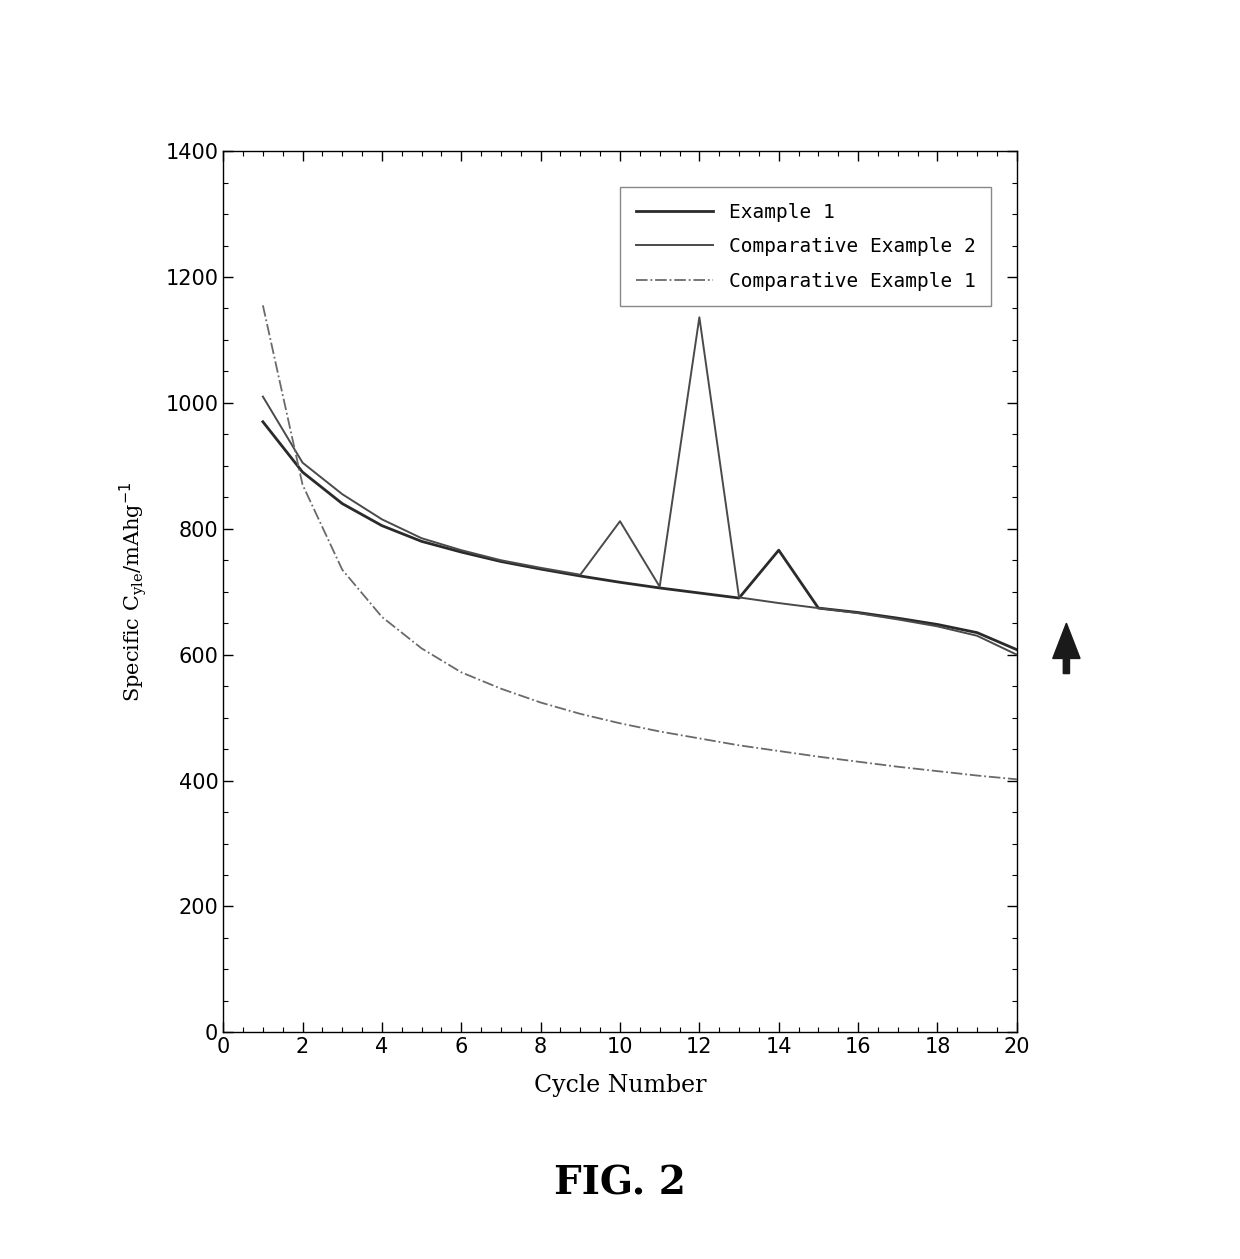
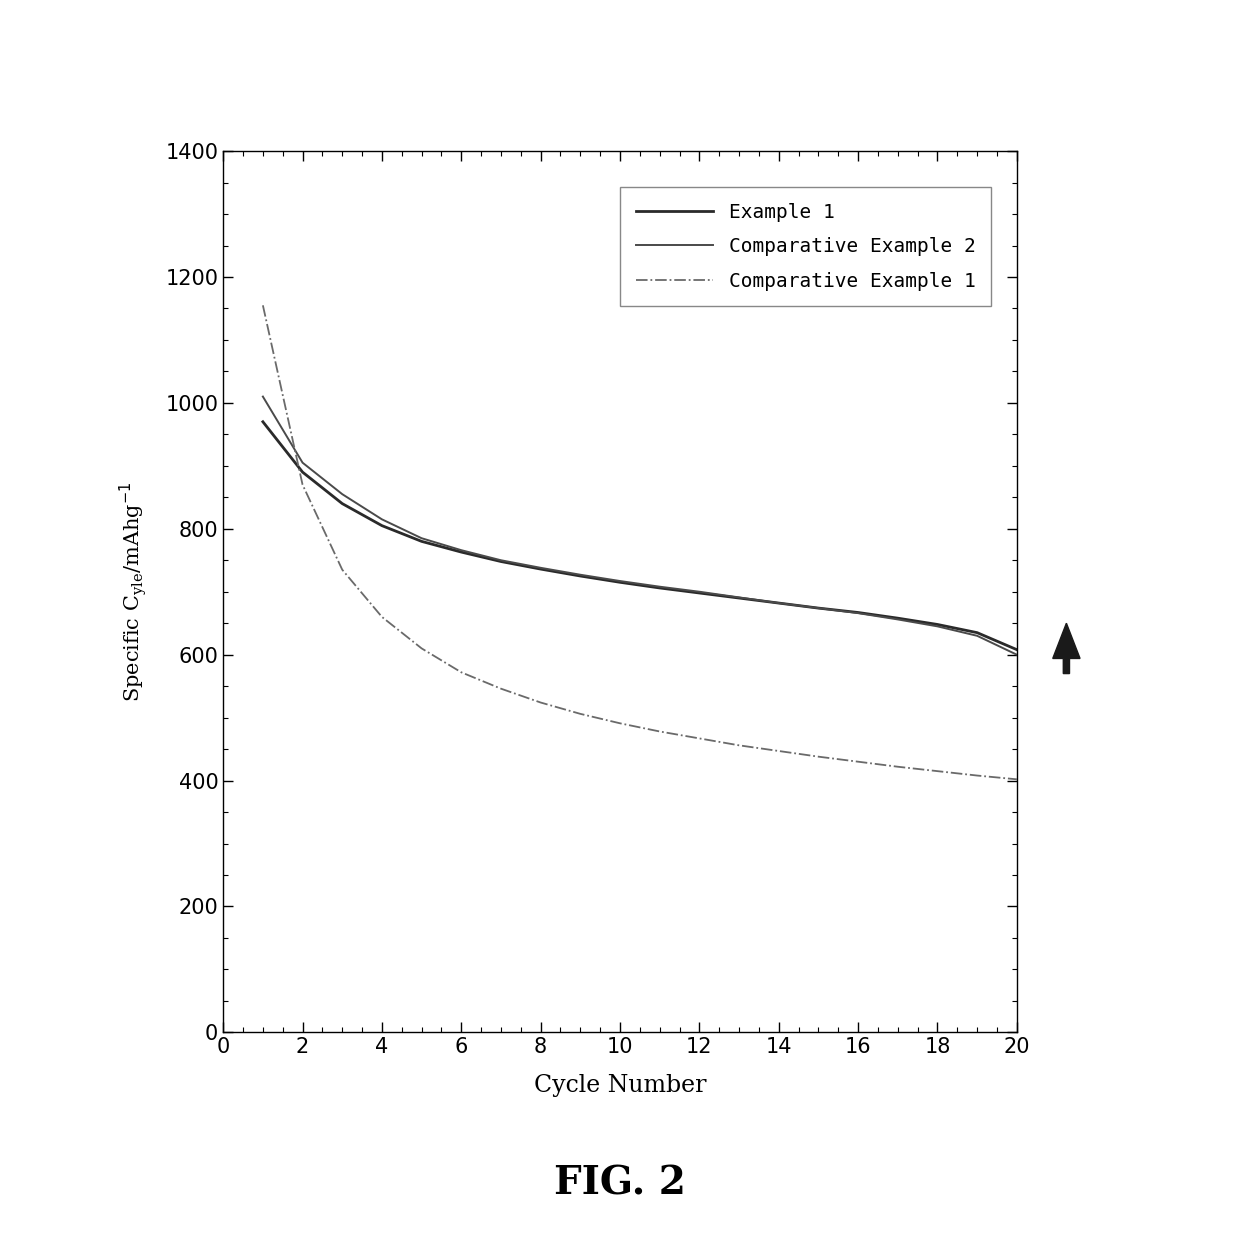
Comparative Example 2/10: 812 -> 717
Comparative Example 2/12: 1136 -> 700
Example 1/14: 766 -> 682
